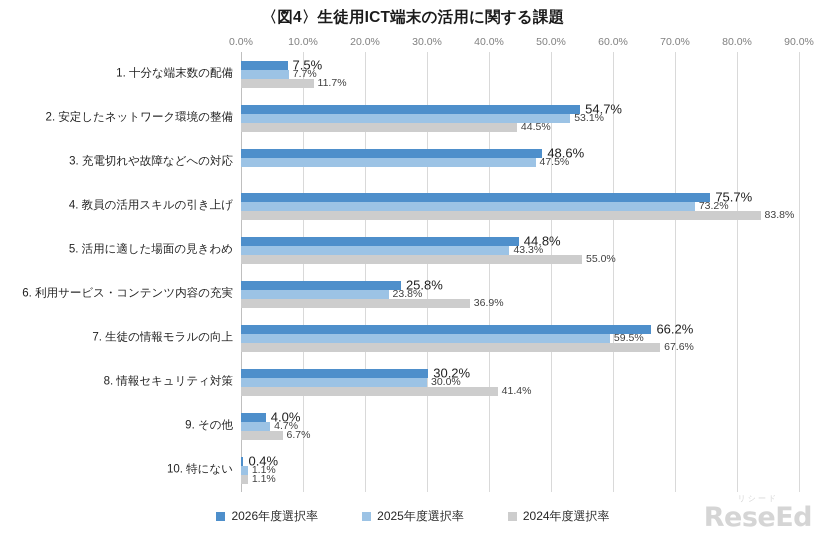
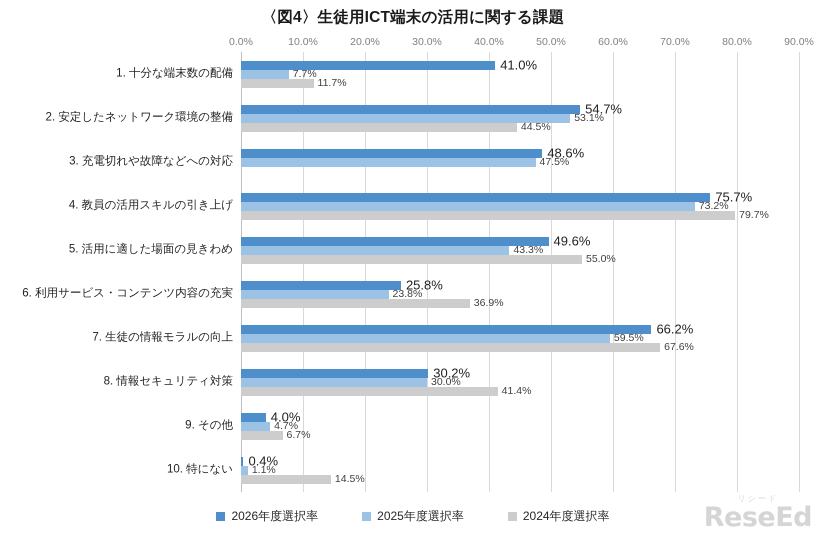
2026年度選択率/1. 十分な端末数の配備: 7.5% -> 41.0%
2024年度選択率/4. 教員の活用スキルの引き上げ: 83.8% -> 79.7%
2026年度選択率/5. 活用に適した場面の見きわめ: 44.8% -> 49.6%
2024年度選択率/10. 特にない: 1.1% -> 14.5%
